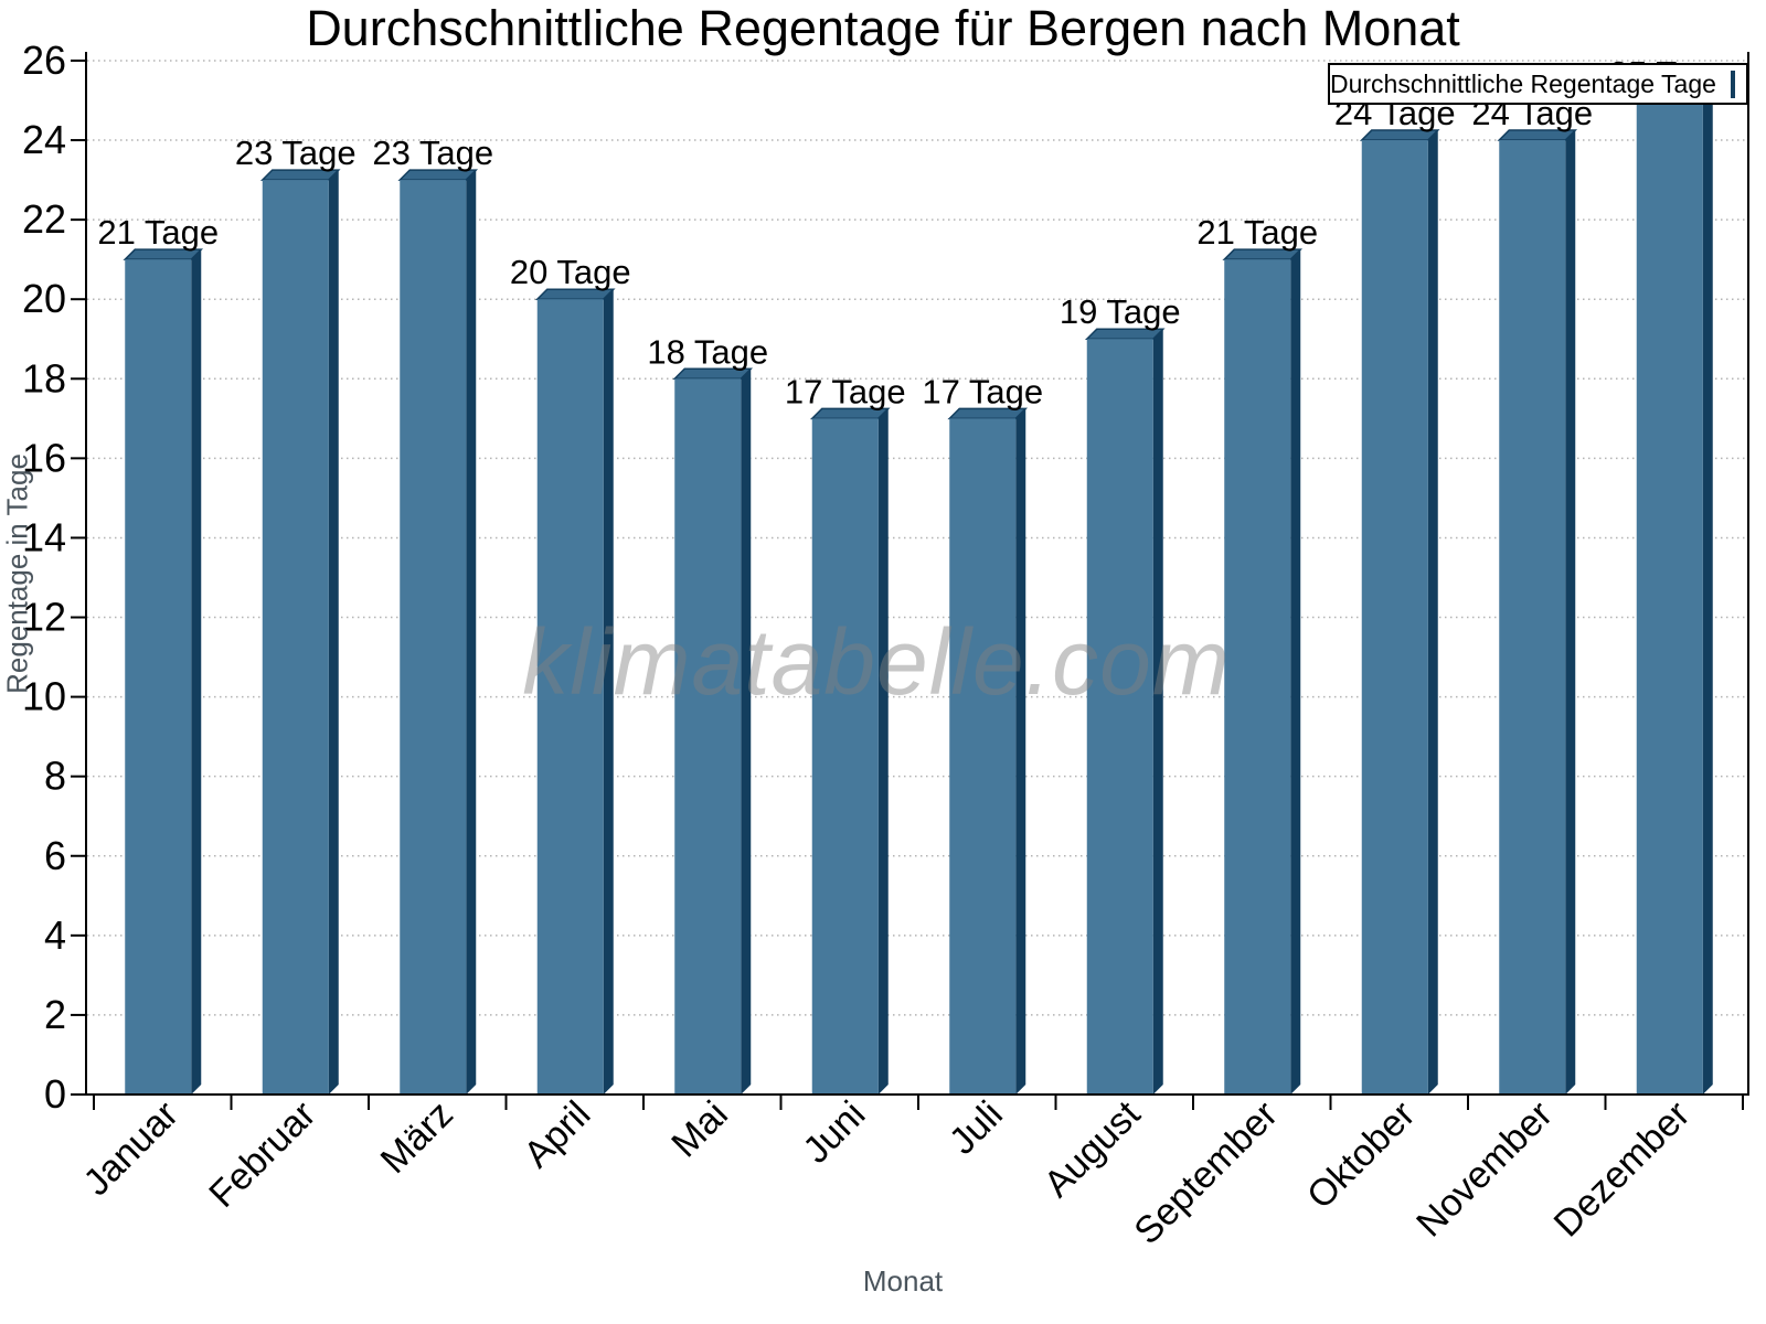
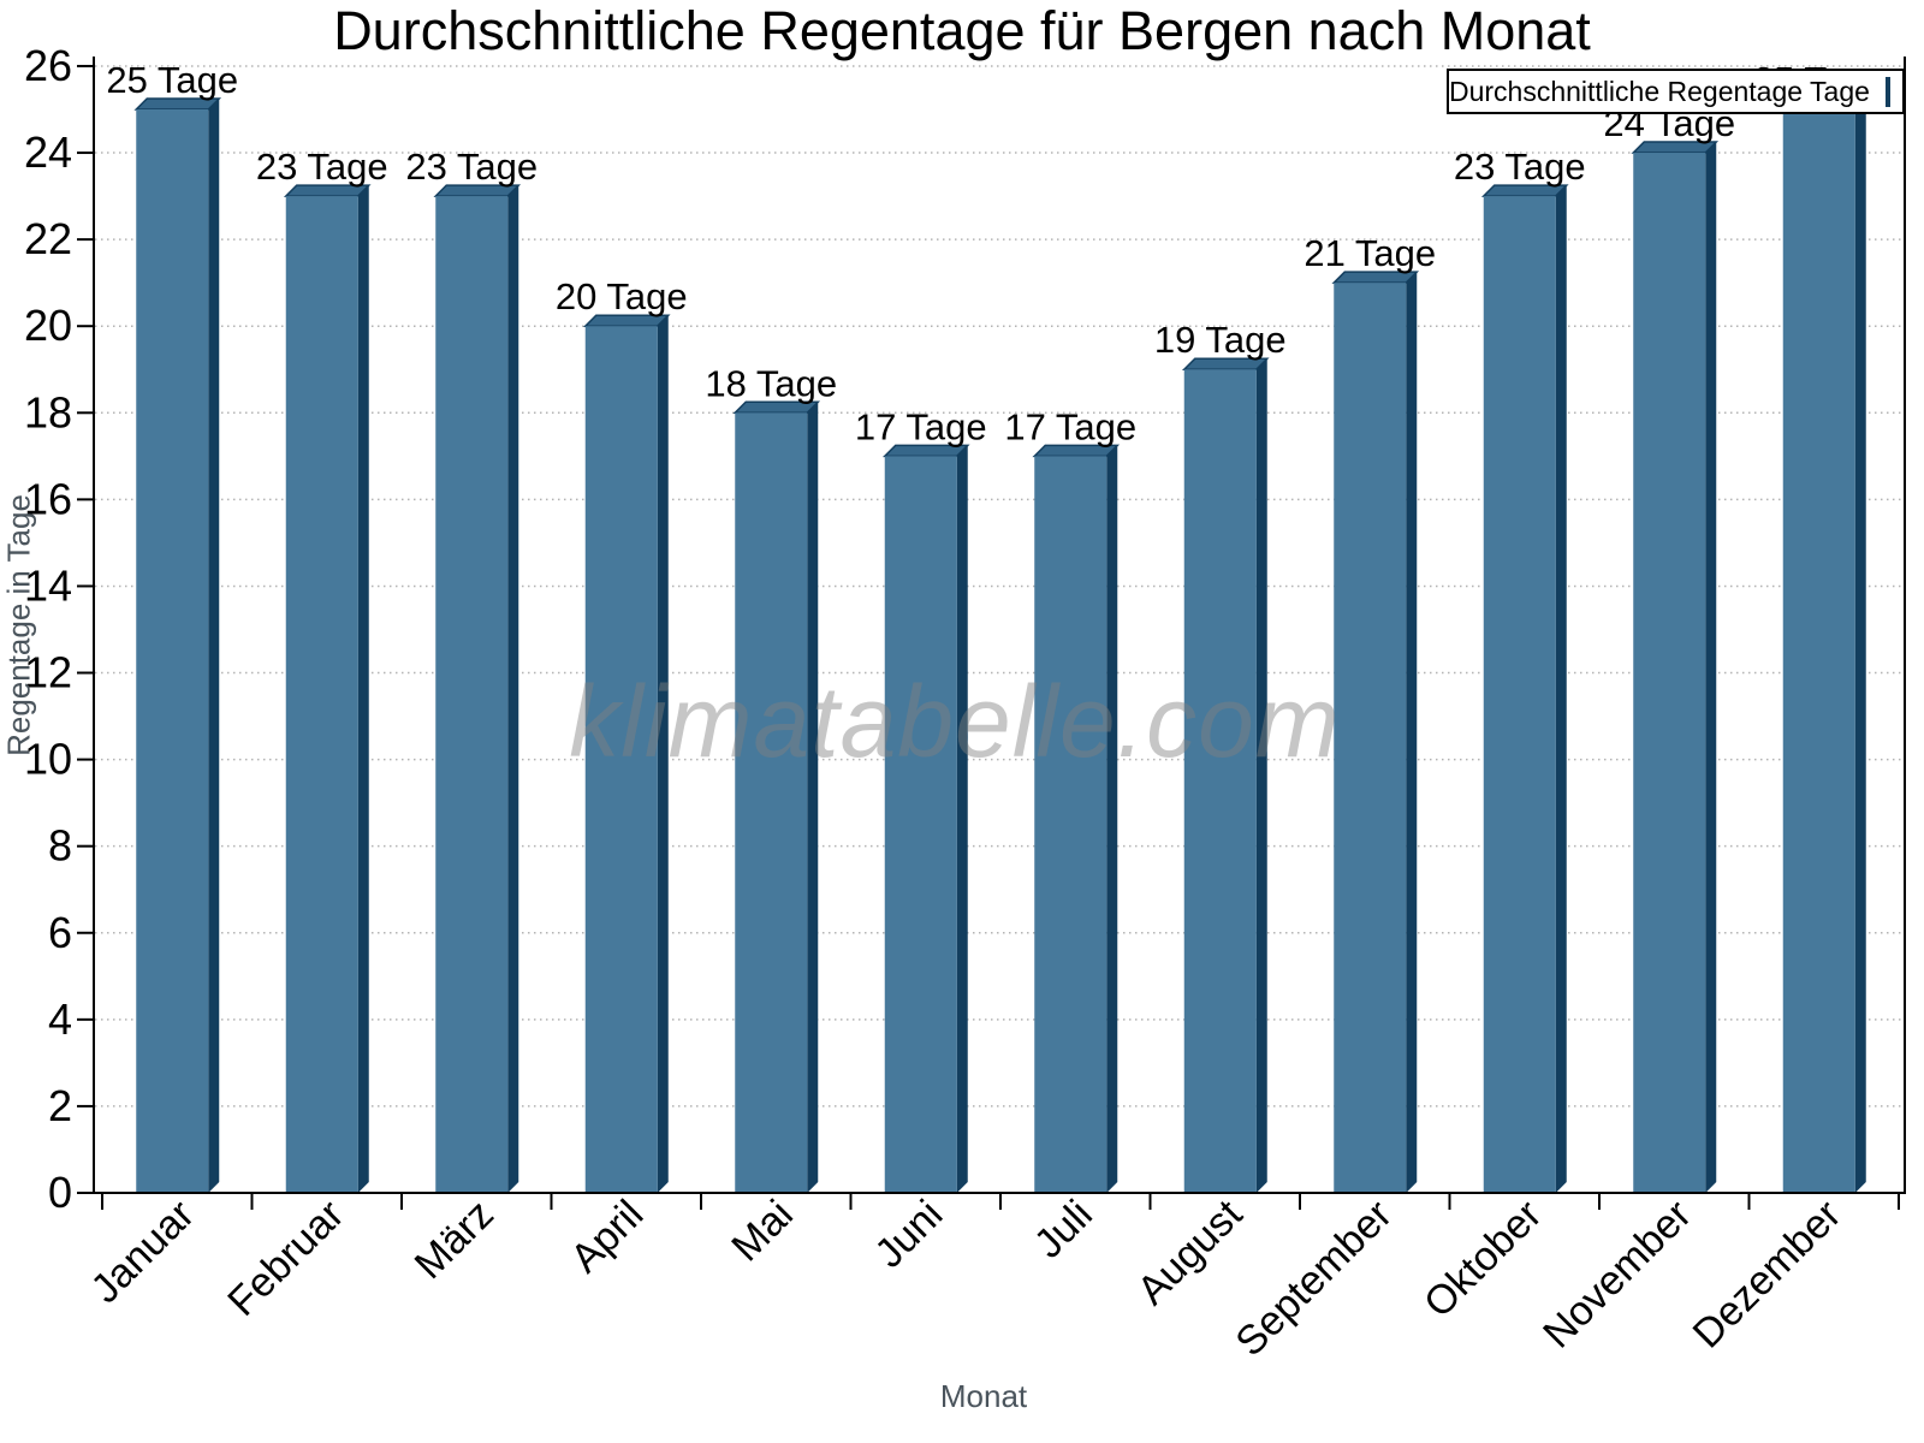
Januar: 21 -> 25
Oktober: 24 -> 23
